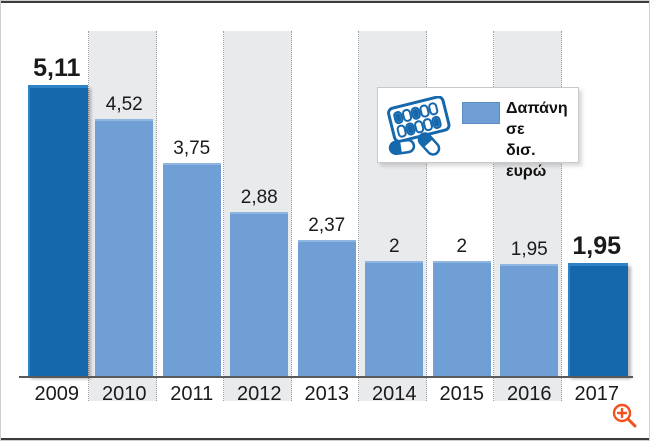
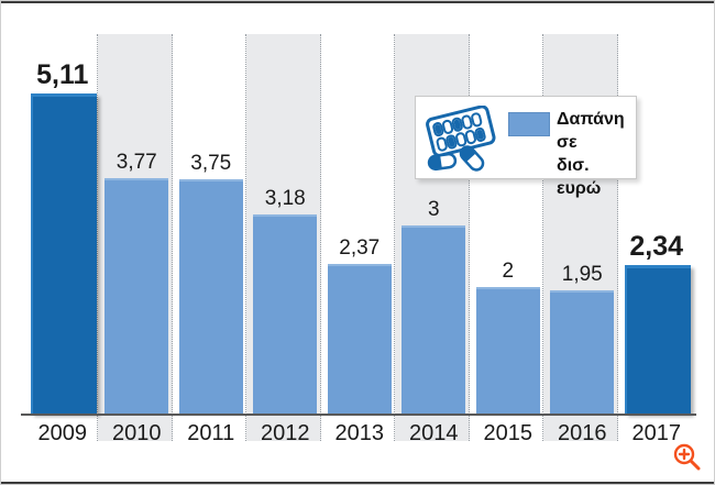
2010: 4,52 -> 3,77
2012: 2,88 -> 3,18
2014: 2 -> 3
2017: 1,95 -> 2,34
